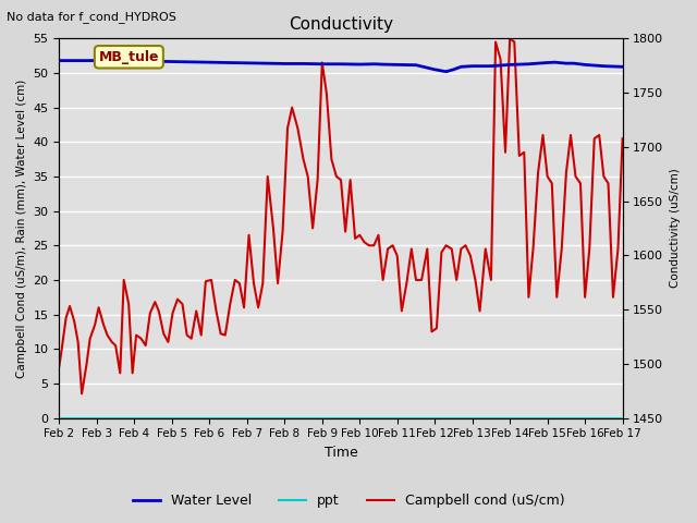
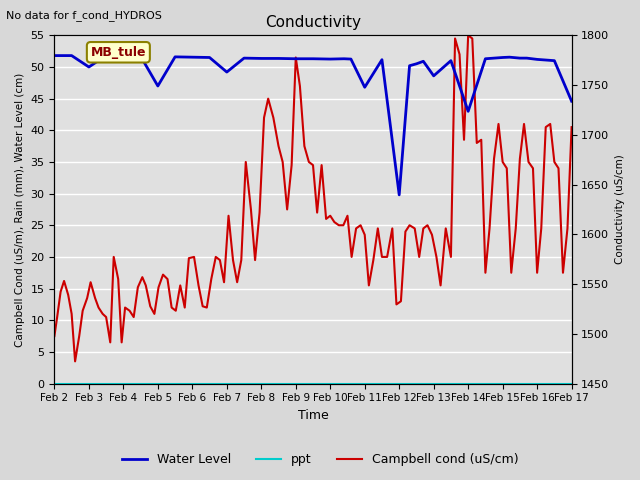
Water Level/Feb 3: 51.8 -> 50.0
Water Level/Feb 5: 51.6 -> 47.0
Water Level/Feb 7: 51.5 -> 49.2
Water Level/Feb 11: 51.2 -> 46.8
Water Level/Feb 12: 50.5 -> 29.8
Water Level/Feb 13: 51.0 -> 48.6
Water Level/Feb 14: 51.2 -> 43.0
Water Level/Feb 17: 50.9 -> 44.6
